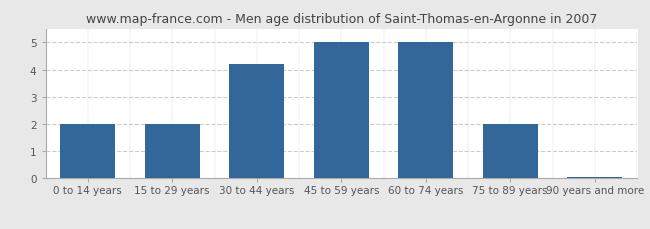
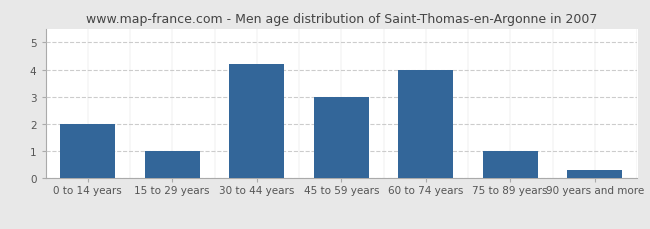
15 to 29 years: 2.00 -> 1.00
45 to 59 years: 5.00 -> 3.00
60 to 74 years: 5.00 -> 4.00
75 to 89 years: 2.00 -> 1.00
90 years and more: 0.05 -> 0.30
